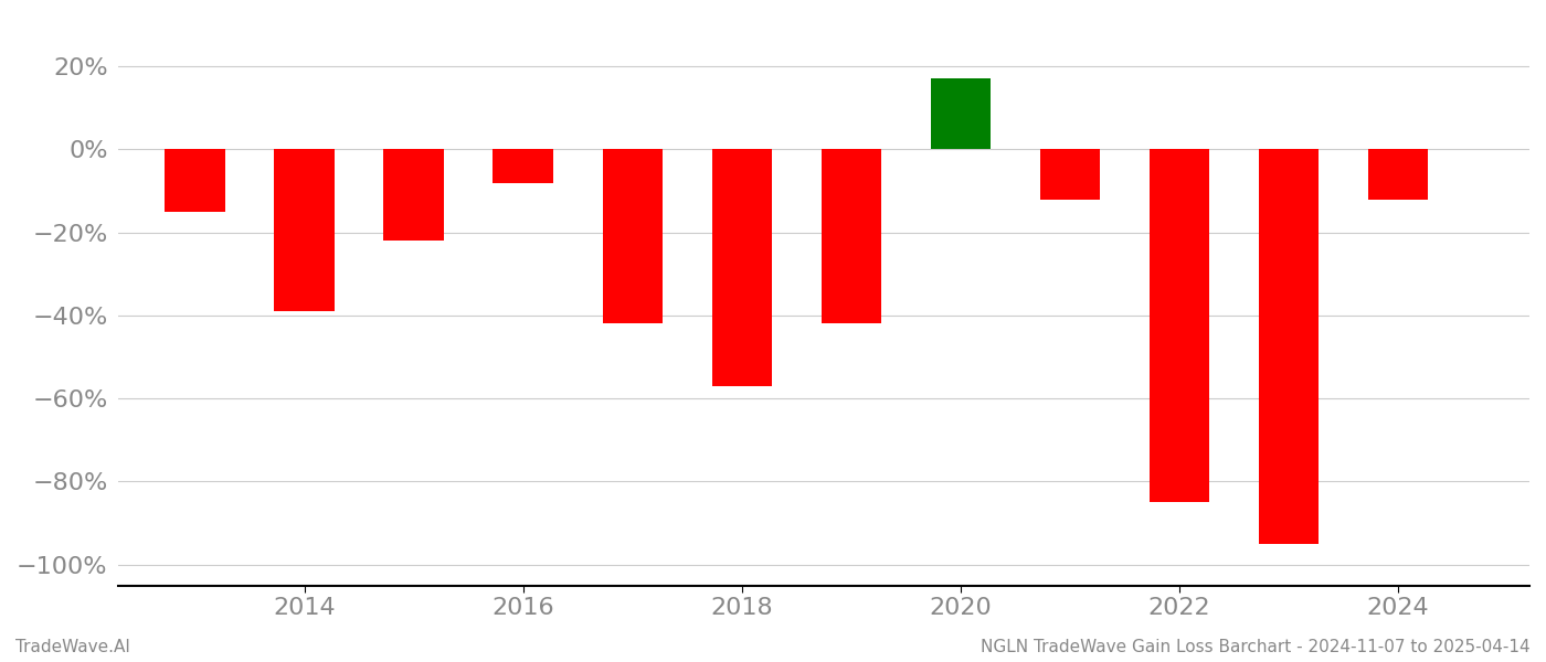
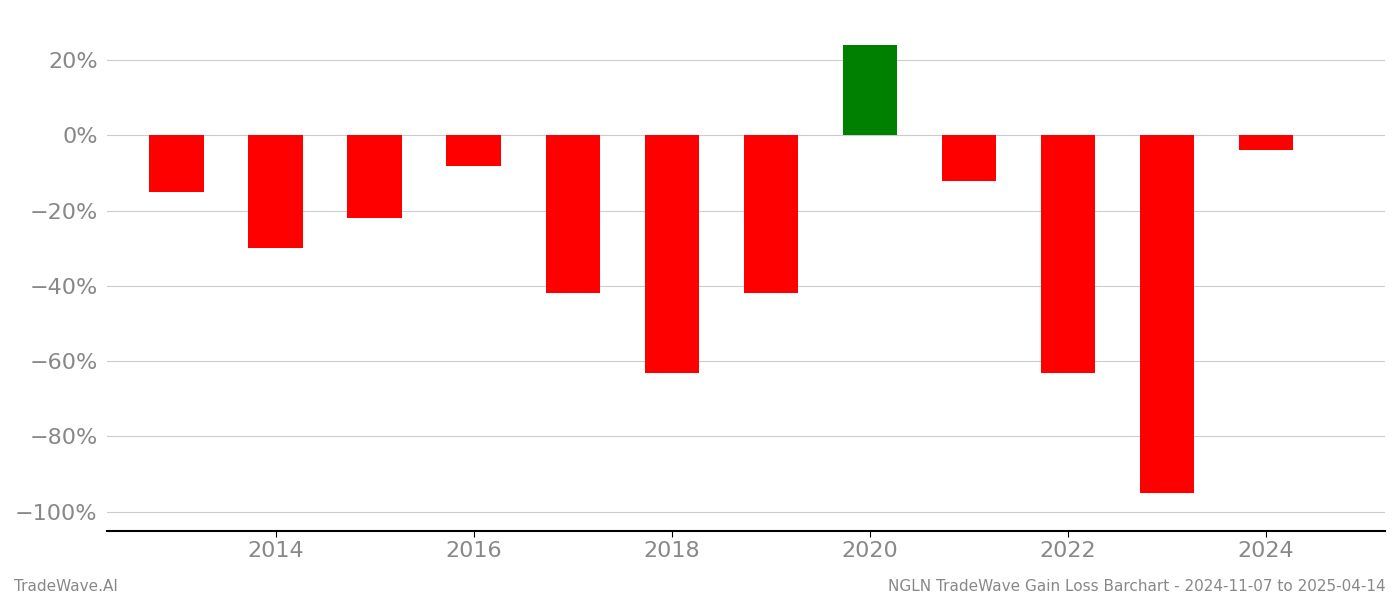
2014: -39% -> -30%
2018: -57% -> -63%
2020: 17% -> 24%
2022: -85% -> -63%
2024: -12% -> -4%
